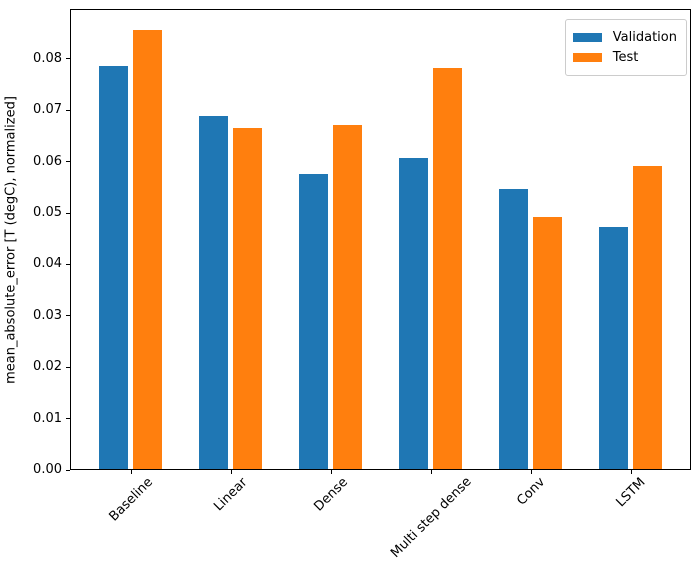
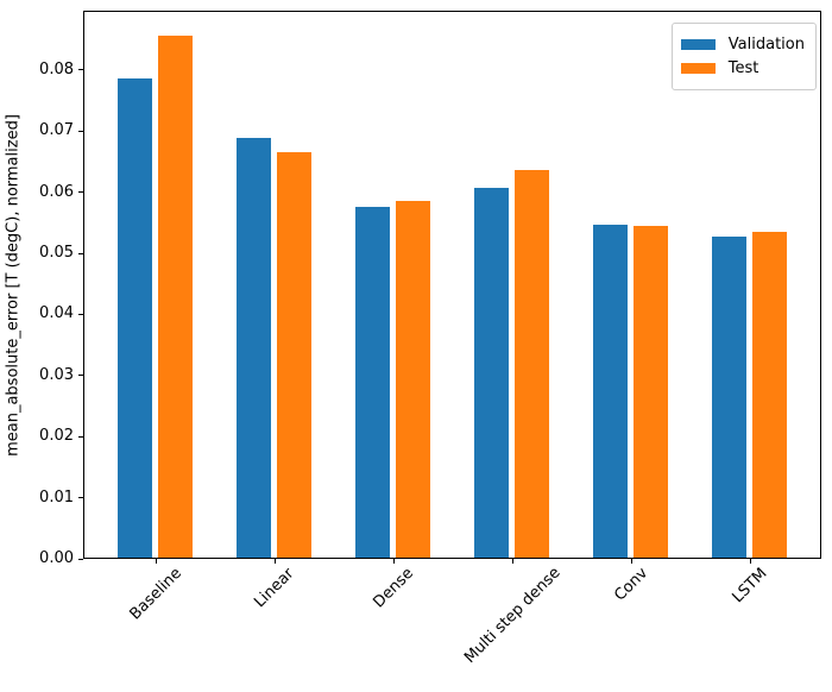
Test/Dense: 0.067 -> 0.058
Test/Multi step dense: 0.078 -> 0.063
Test/Conv: 0.049 -> 0.054
Validation/LSTM: 0.047 -> 0.053
Test/LSTM: 0.059 -> 0.053
